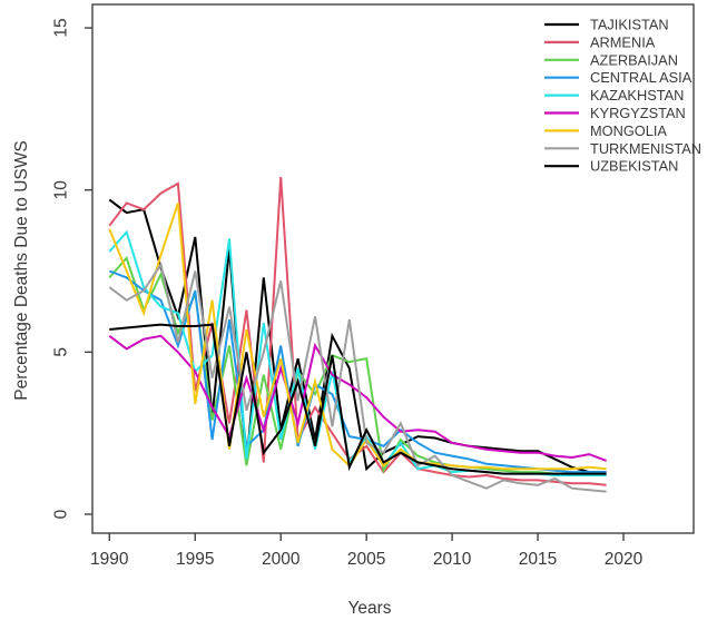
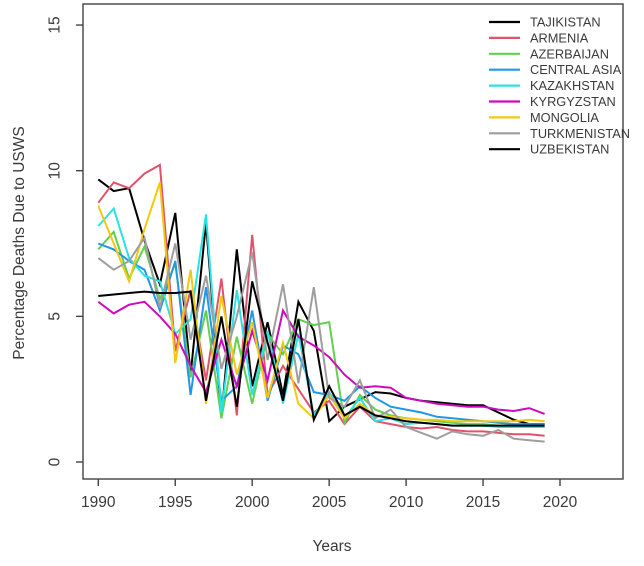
ARMENIA/2000: 10.4 -> 7.8
UZBEKISTAN/2000: 2.6 -> 6.2
